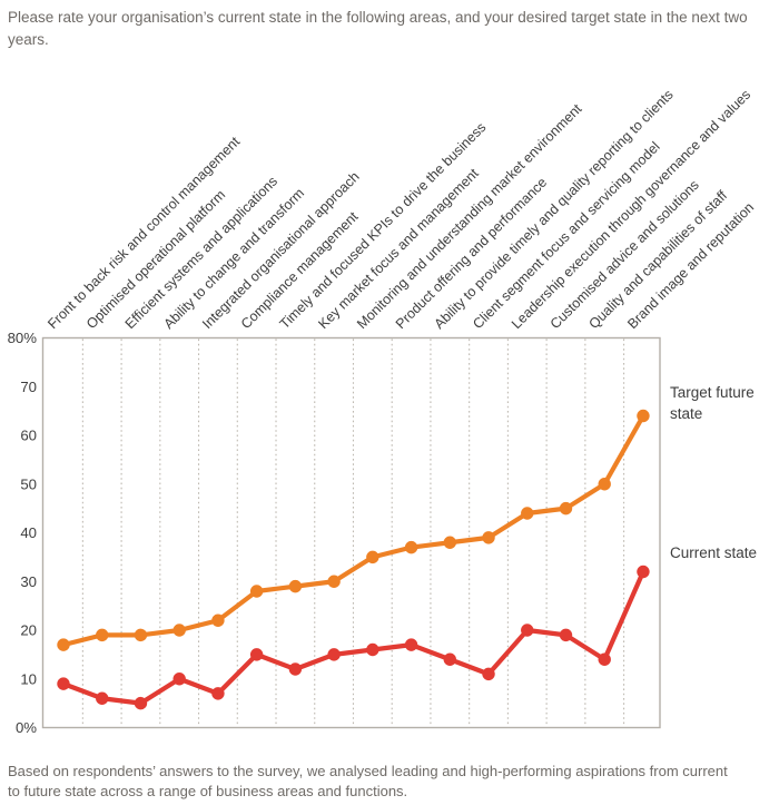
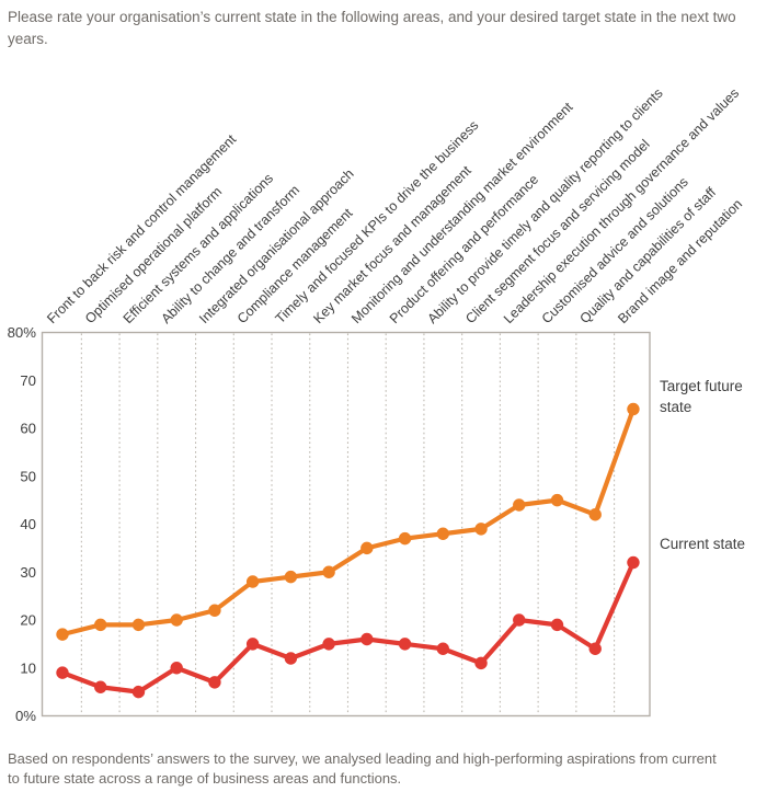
Current state/Product offering and performance: 17% -> 15%
Target future state/Quality and capabilities of staff: 50% -> 42%
